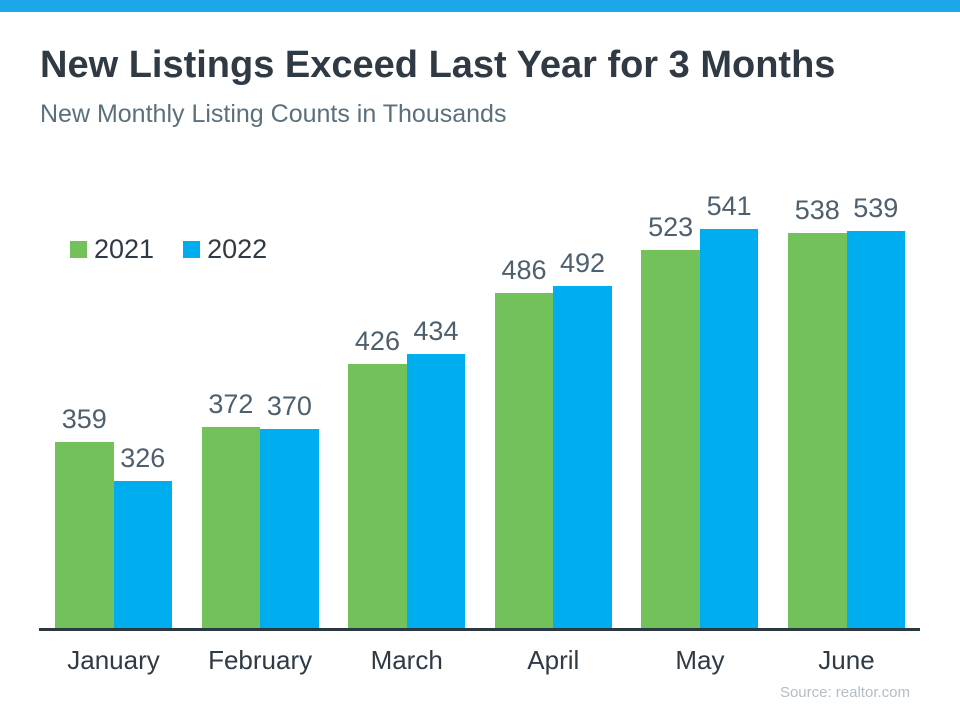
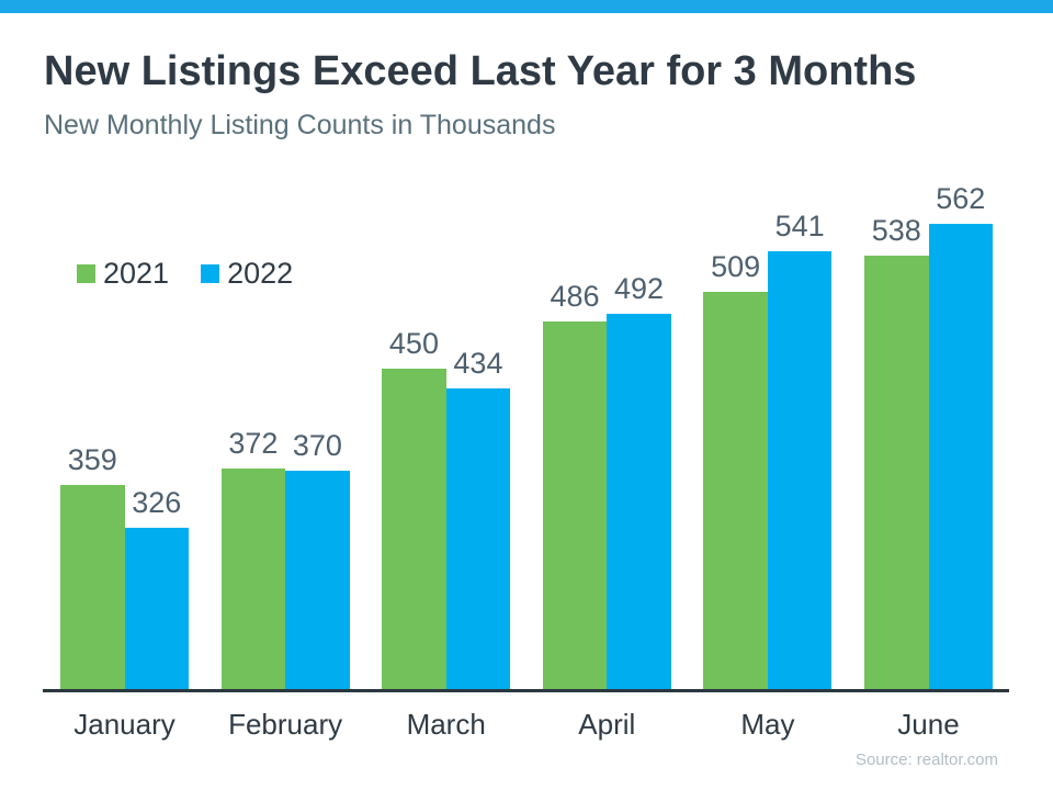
2021/March: 426 -> 450
2021/May: 523 -> 509
2022/June: 539 -> 562
